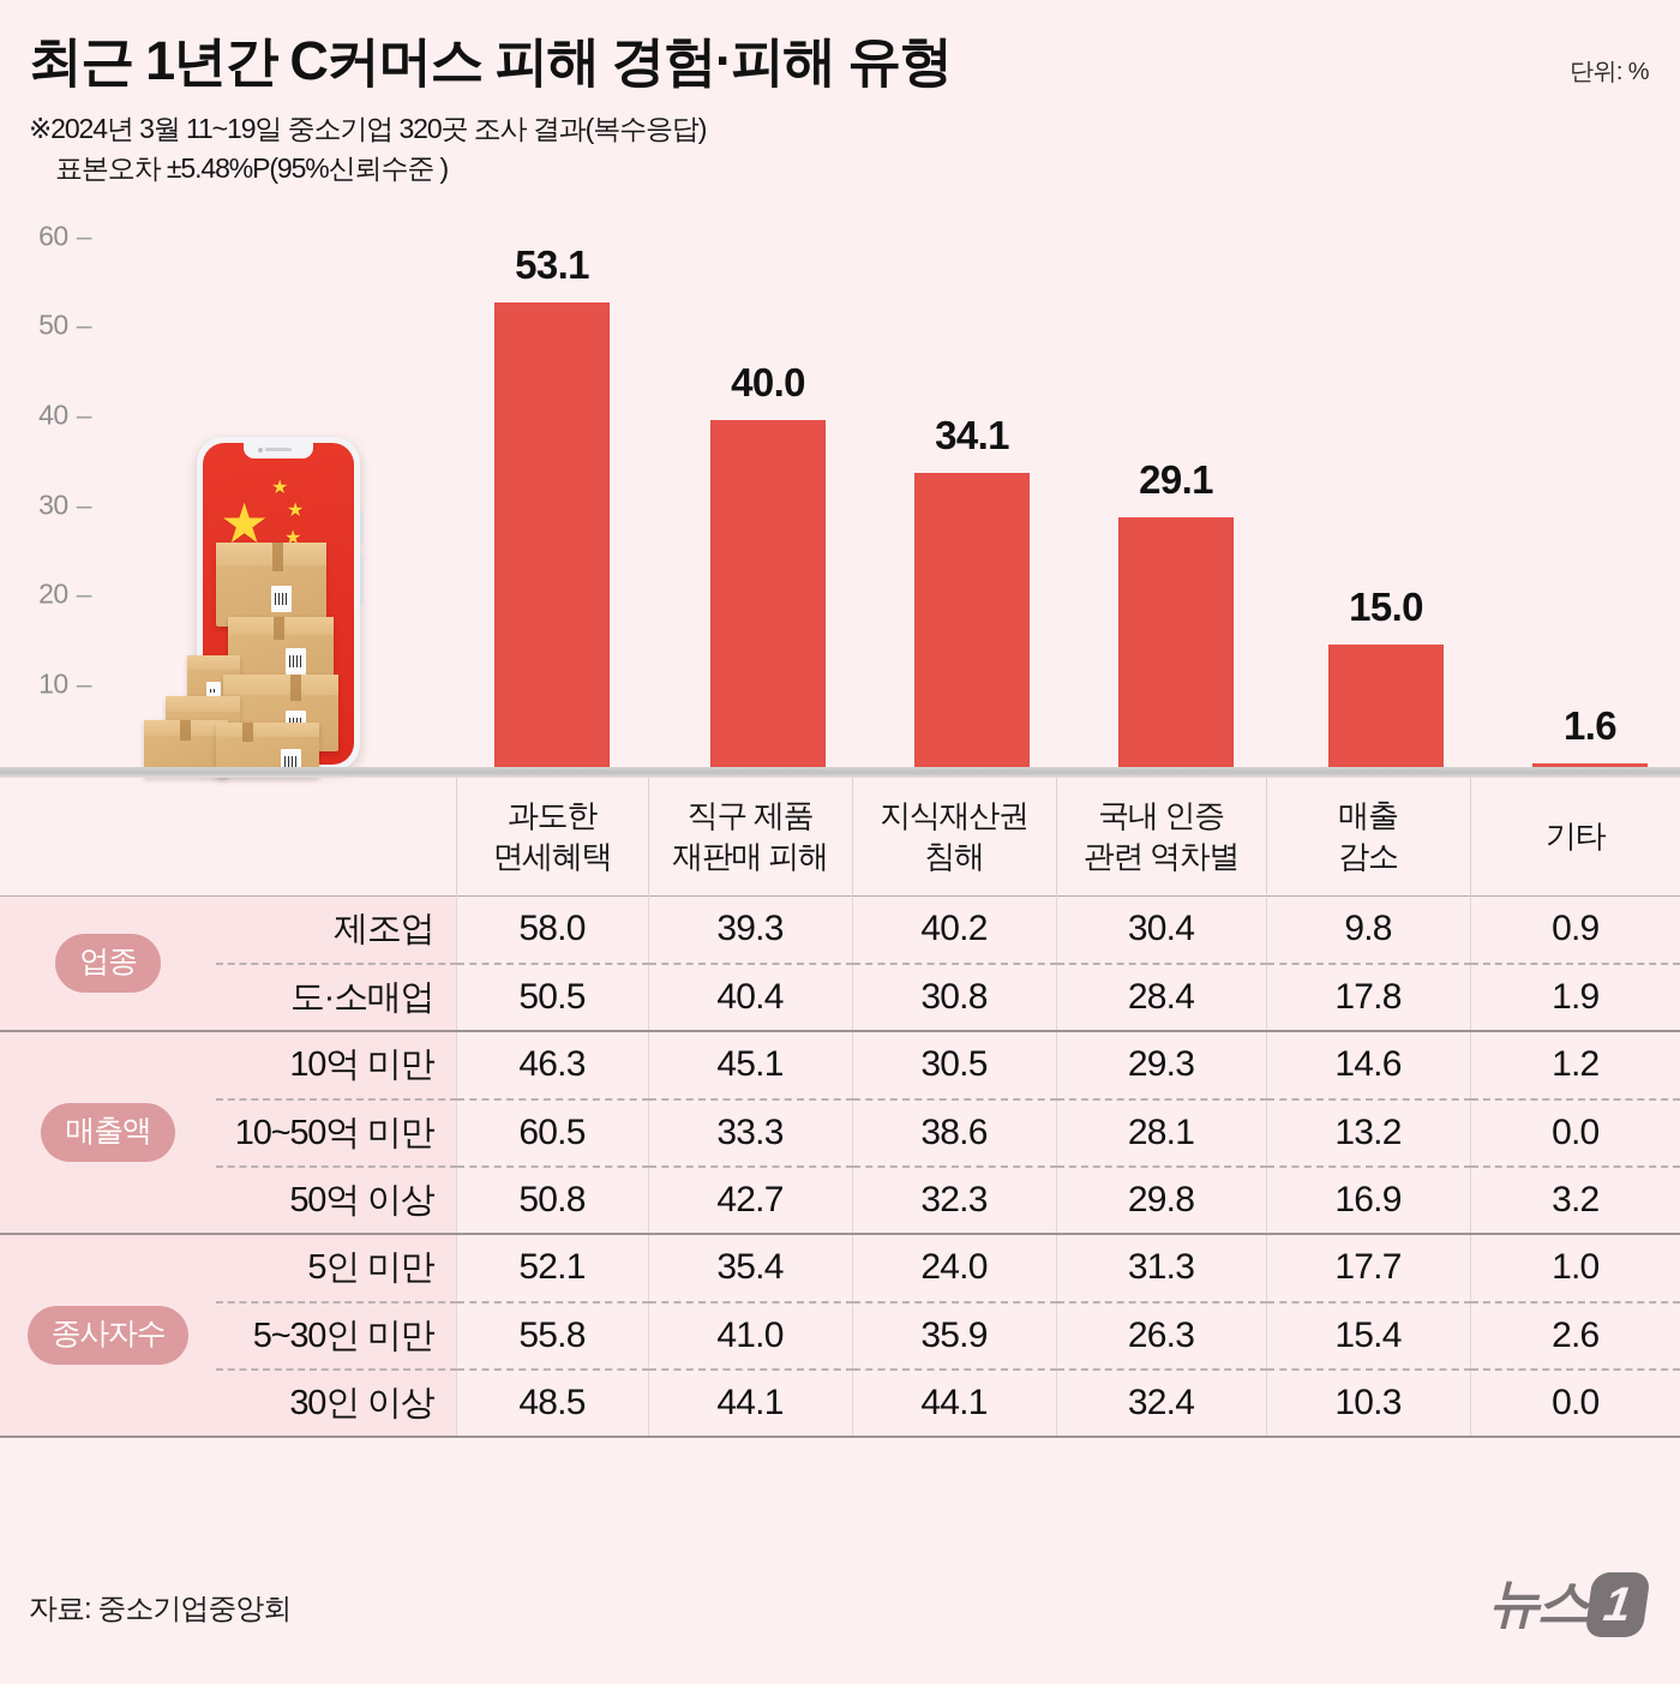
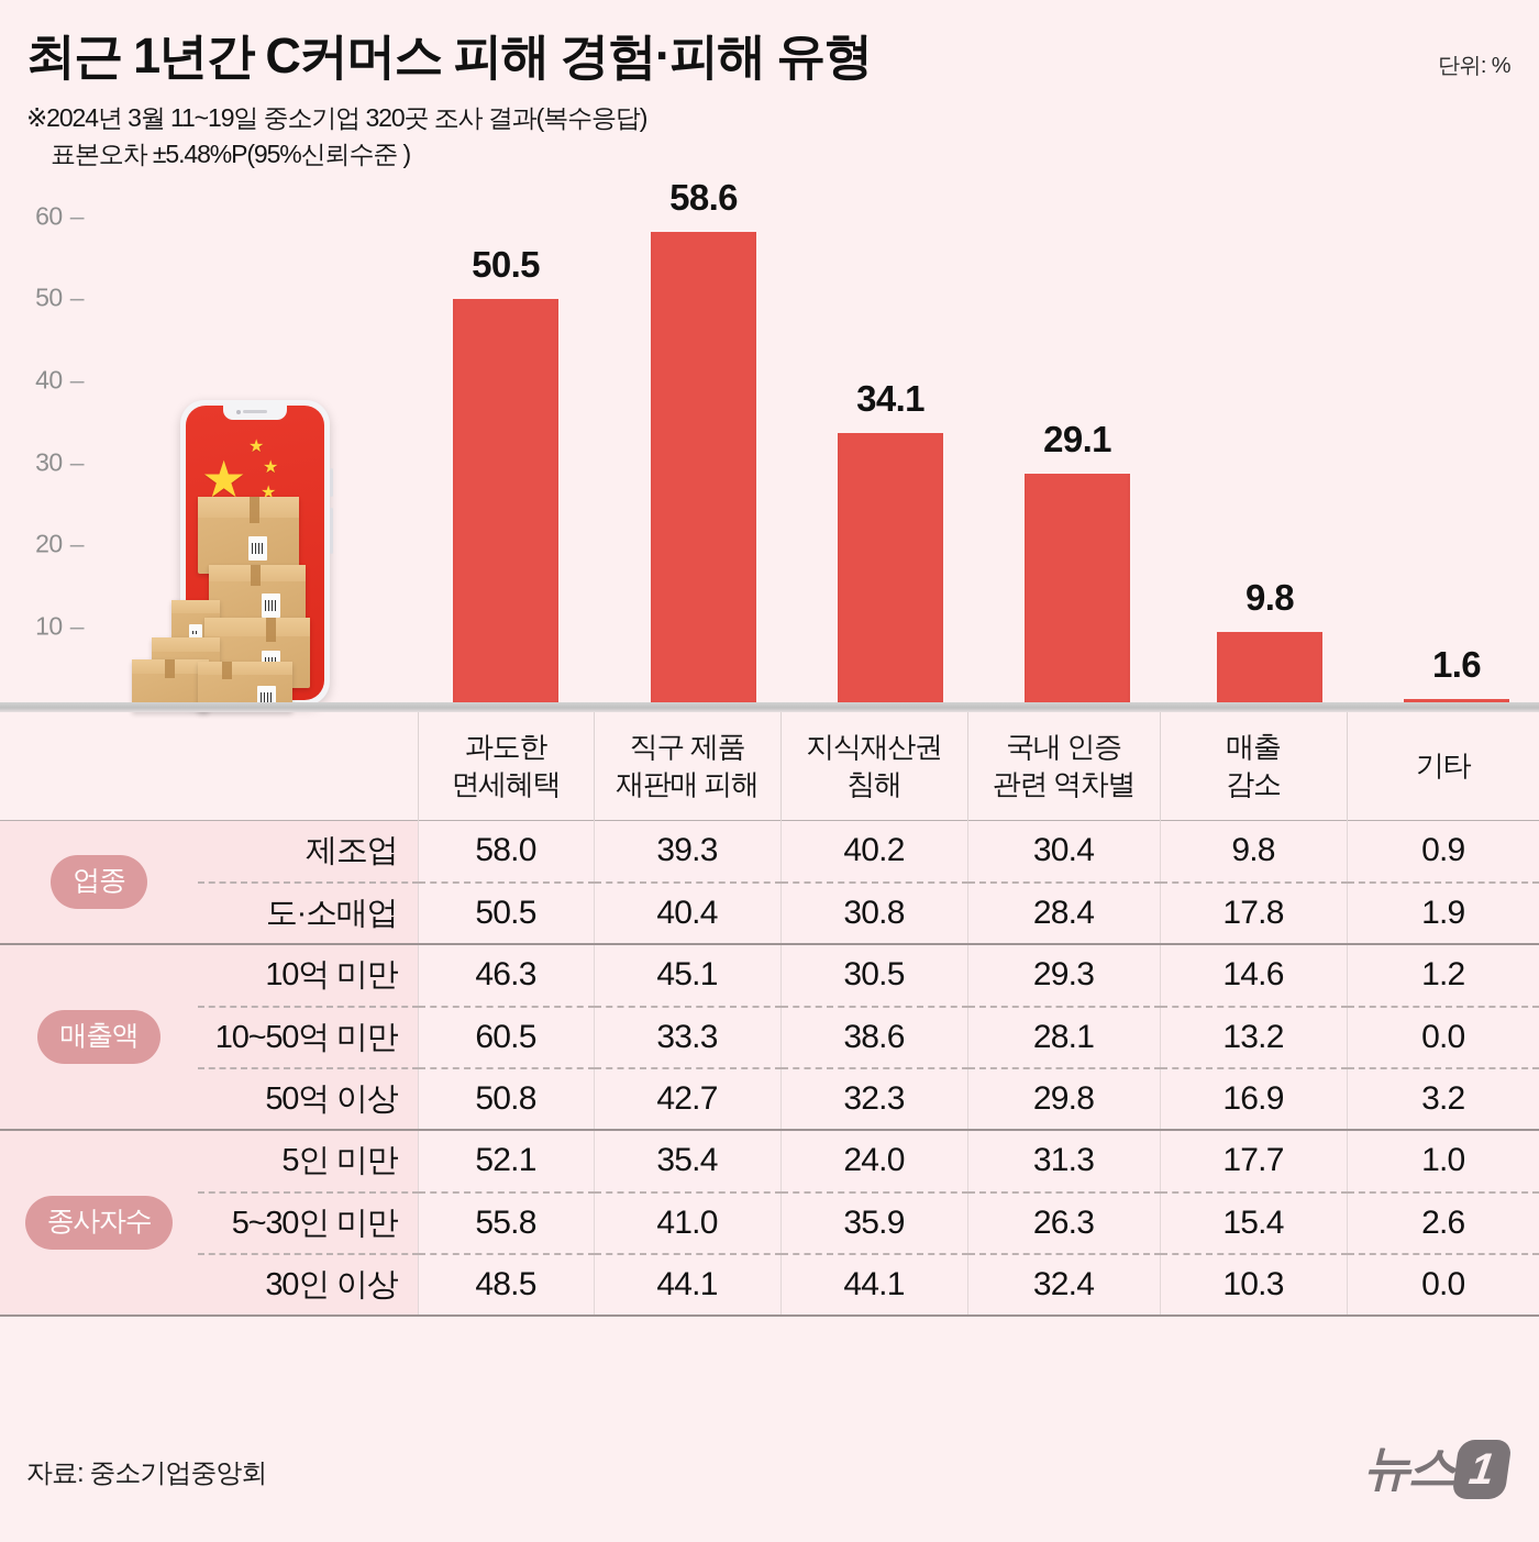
과도한 면세혜택: 53.1 -> 50.5
직구 제품 재판매 피해: 40.0 -> 58.6
매출 감소: 15.0 -> 9.8
